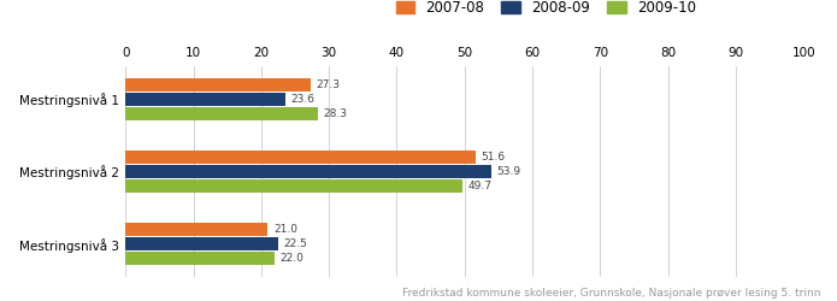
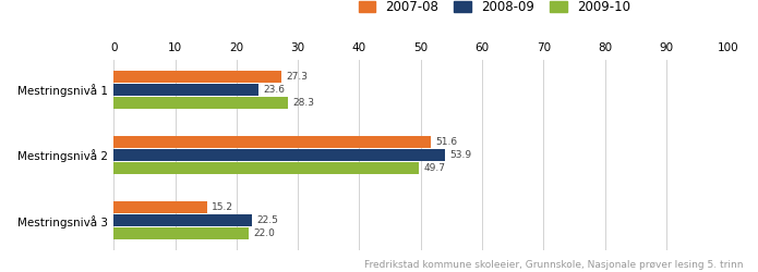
2007-08/Mestringsnivå 3: 21.0 -> 15.2
